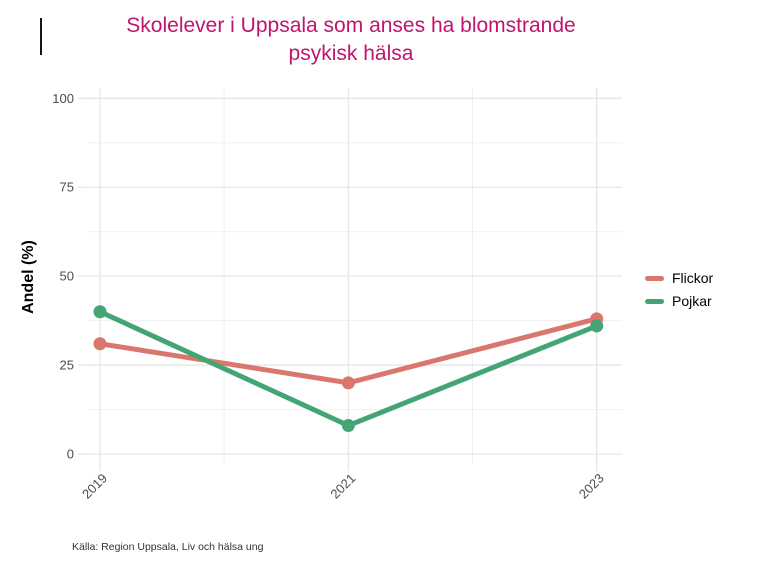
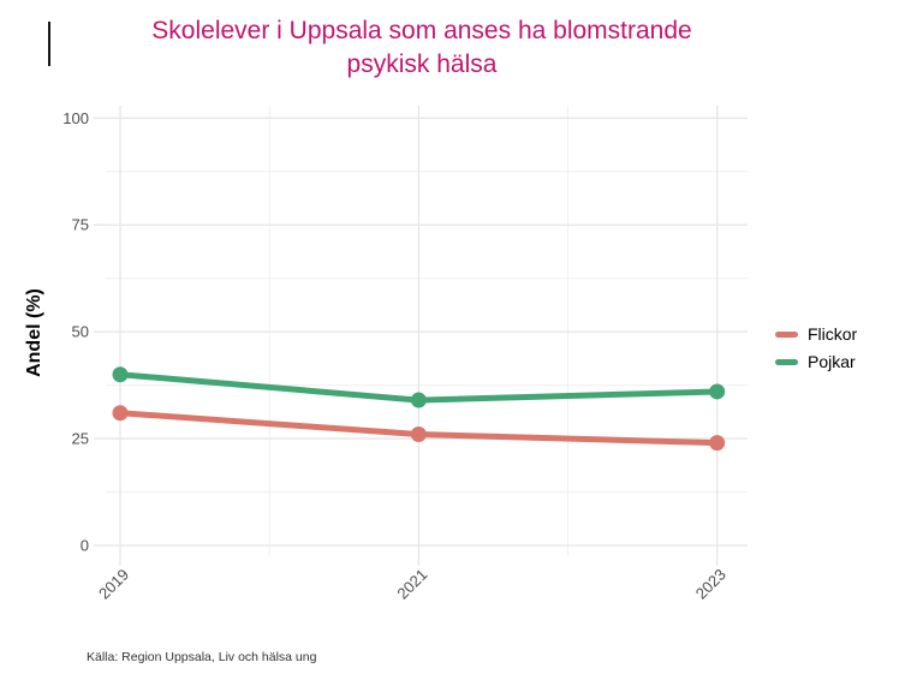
Flickor/2021: 20 -> 26
Pojkar/2021: 8 -> 34
Flickor/2023: 38 -> 24
